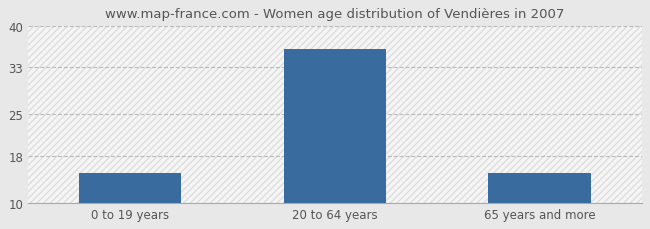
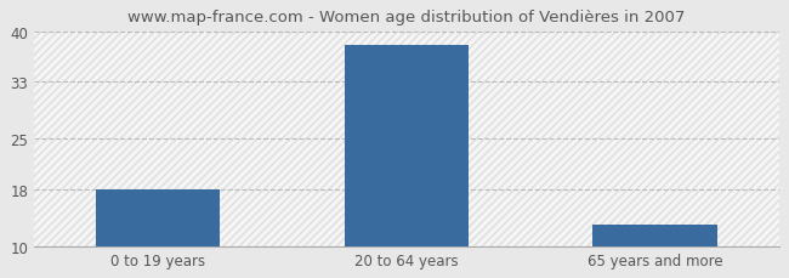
0 to 19 years: 15 -> 18
20 to 64 years: 36 -> 38
65 years and more: 15 -> 13
